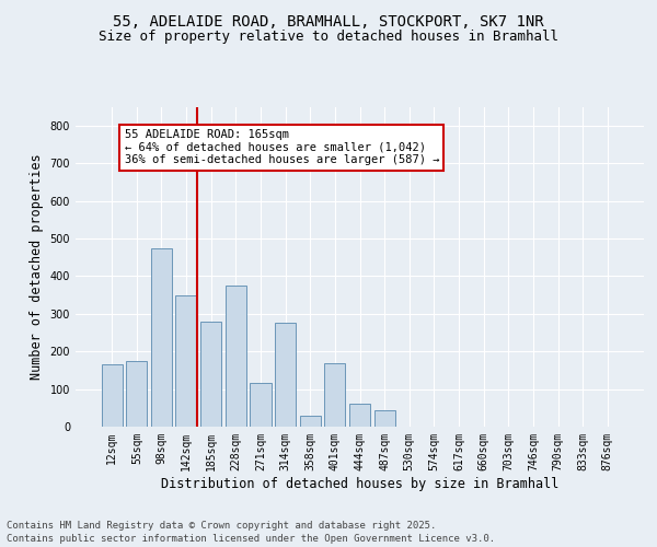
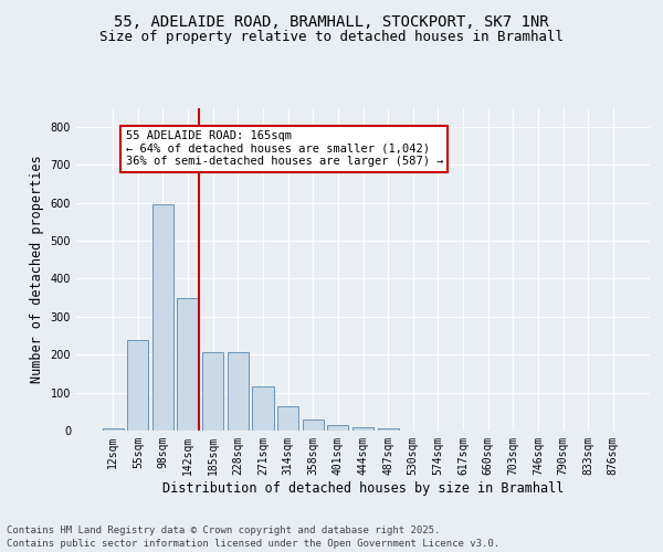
12sqm: 165 -> 5
55sqm: 175 -> 237
98sqm: 475 -> 595
185sqm: 280 -> 205
228sqm: 375 -> 205
314sqm: 275 -> 65
401sqm: 170 -> 15
444sqm: 60 -> 10
487sqm: 45 -> 5
